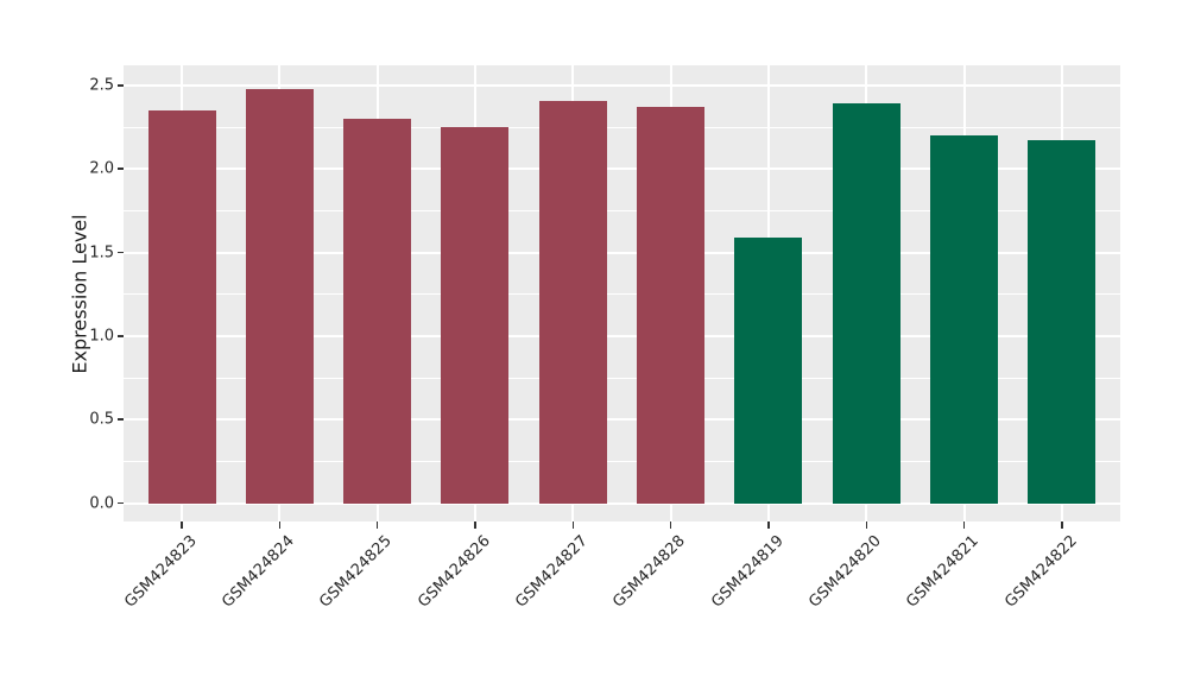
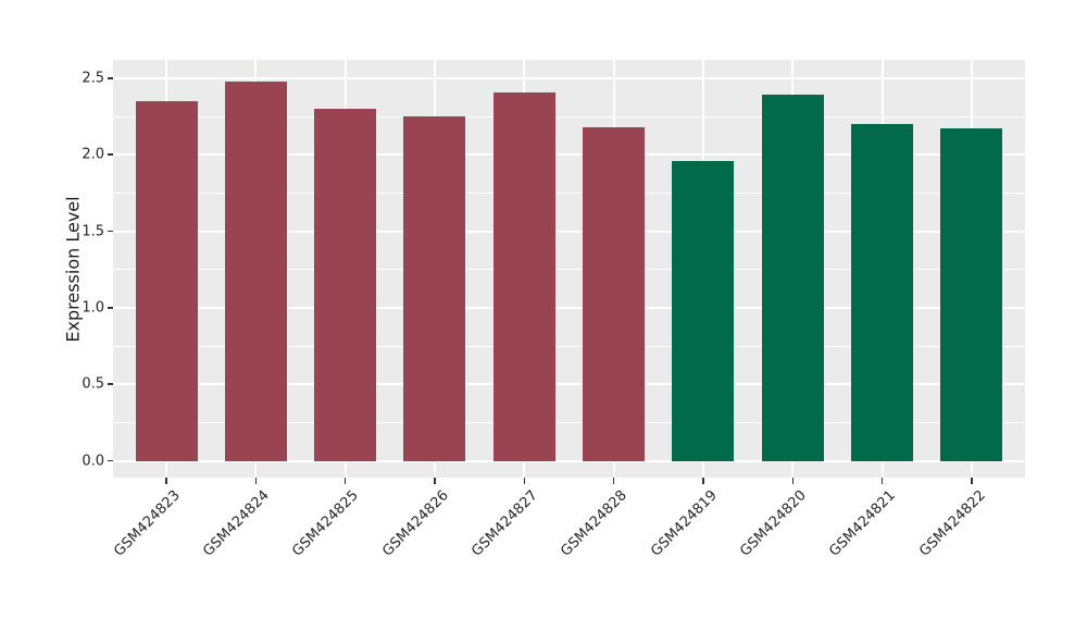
GSM424828: 2.37 -> 2.18
GSM424819: 1.59 -> 1.96
